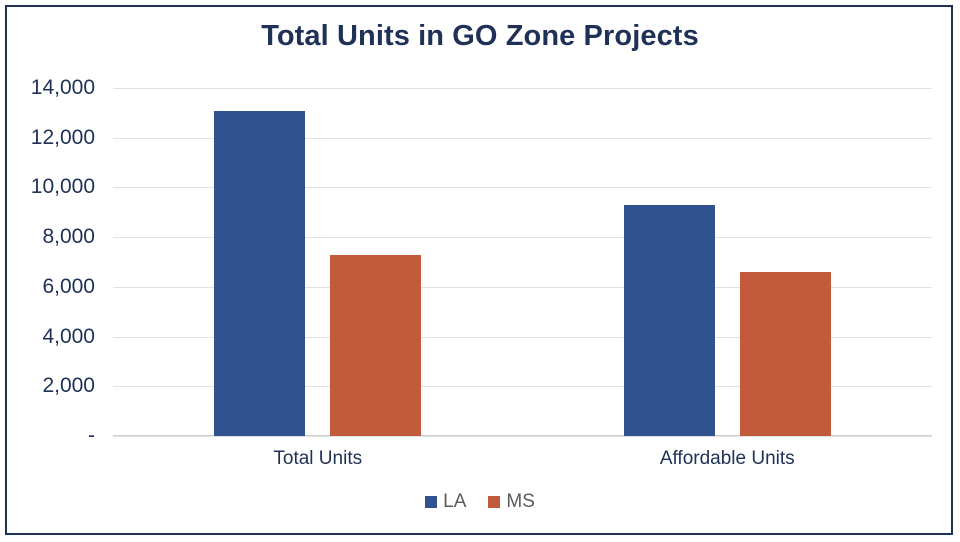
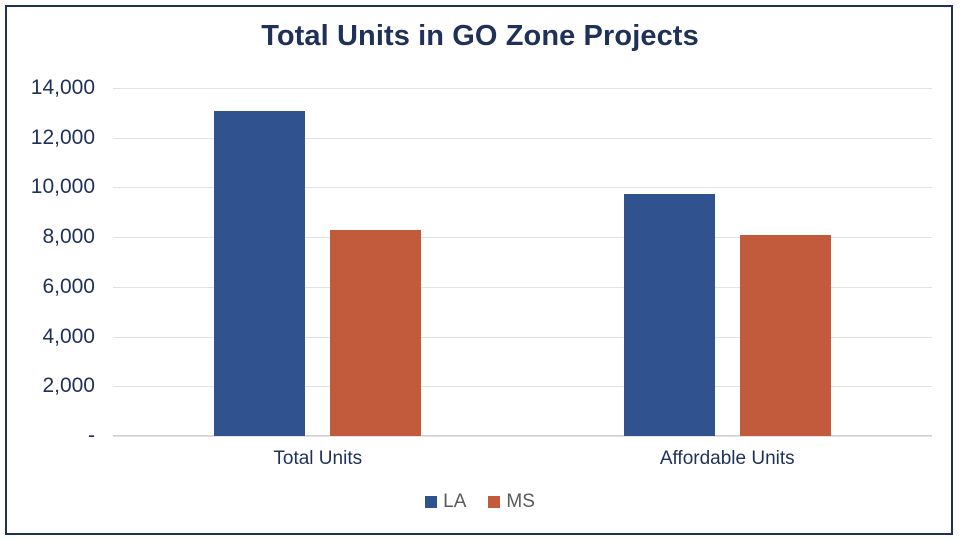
MS/Total Units: 7300 -> 8300
LA/Affordable Units: 9300 -> 9800
MS/Affordable Units: 6600 -> 8100
